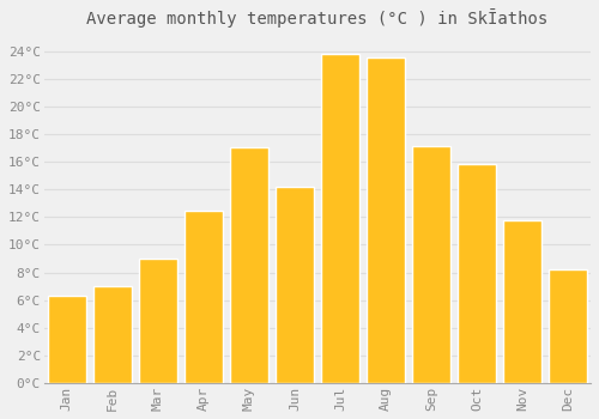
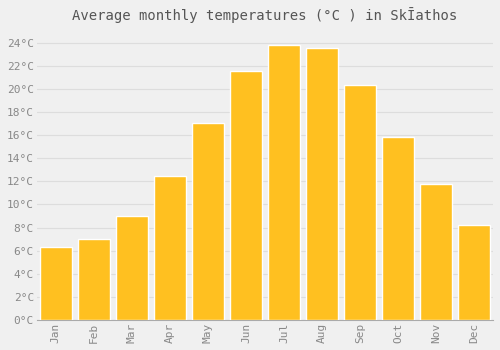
Jun: 14.2°C -> 21.5°C
Sep: 17.1°C -> 20.3°C
